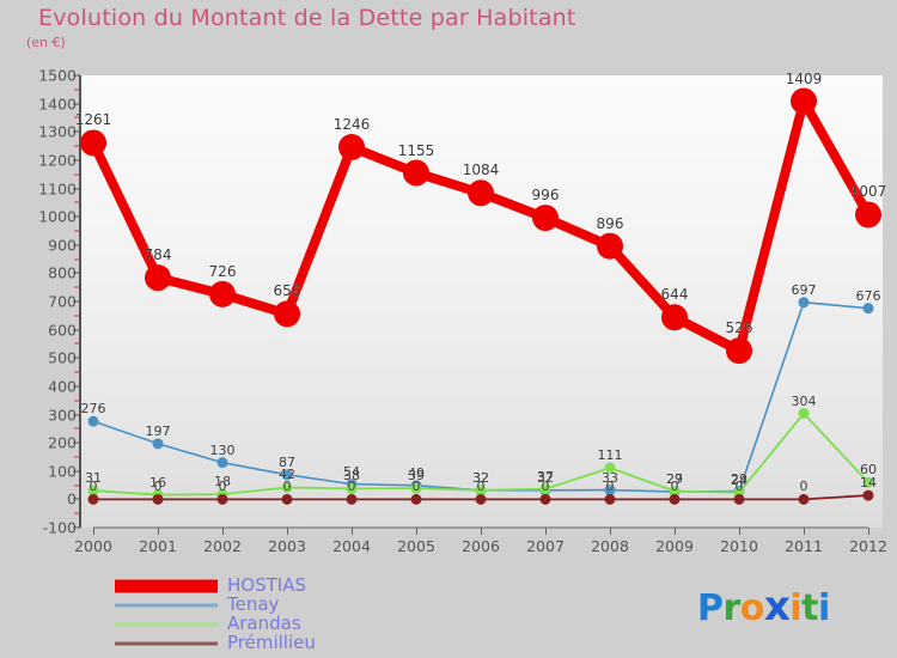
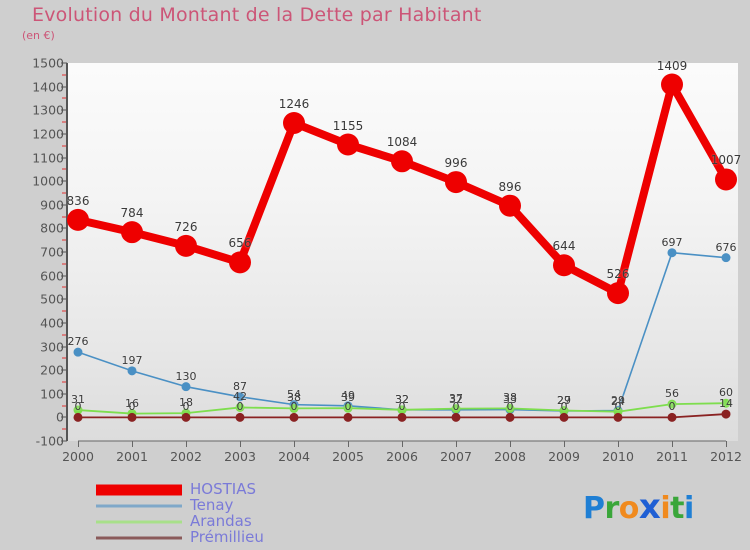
HOSTIAS/2000: 1261 -> 836
Arandas/2008: 111 -> 38
Arandas/2011: 304 -> 56
